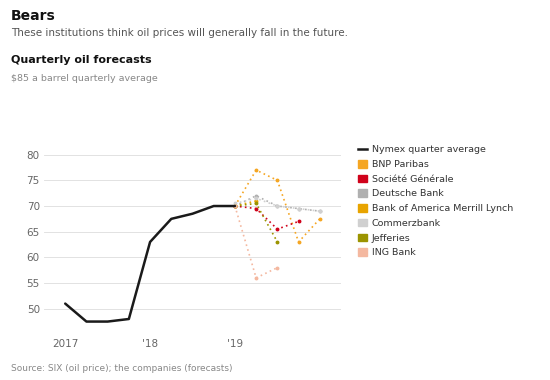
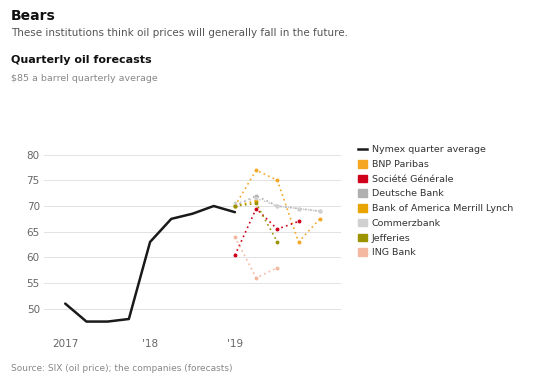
Nymex quarter average/'19: 70.0 -> 68.8
Société Générale/'19: 70.0 -> 60.4
ING Bank/'19: 70 -> 64
